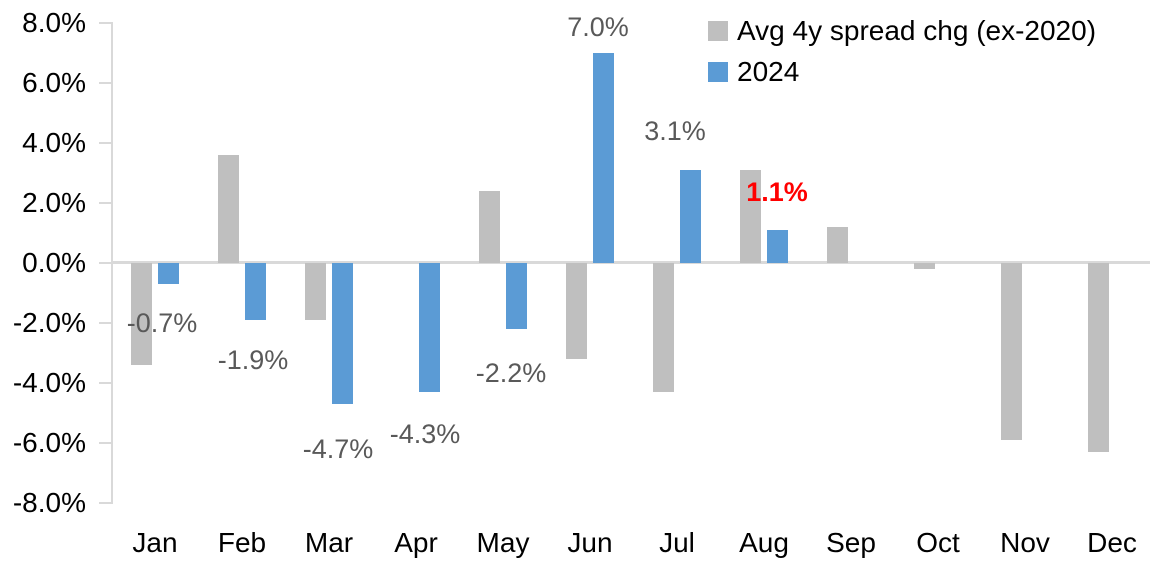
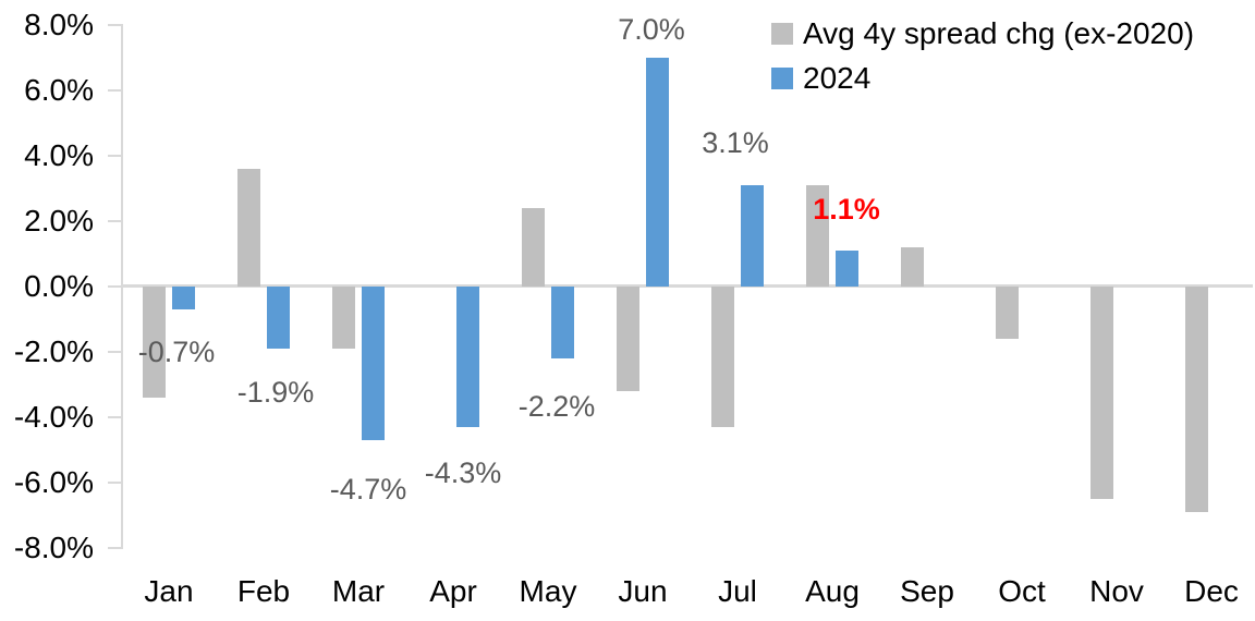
Avg 4y spread chg (ex-2020)/Oct: -0.2% -> -1.6%
Avg 4y spread chg (ex-2020)/Nov: -5.9% -> -6.5%
Avg 4y spread chg (ex-2020)/Dec: -6.3% -> -6.9%
